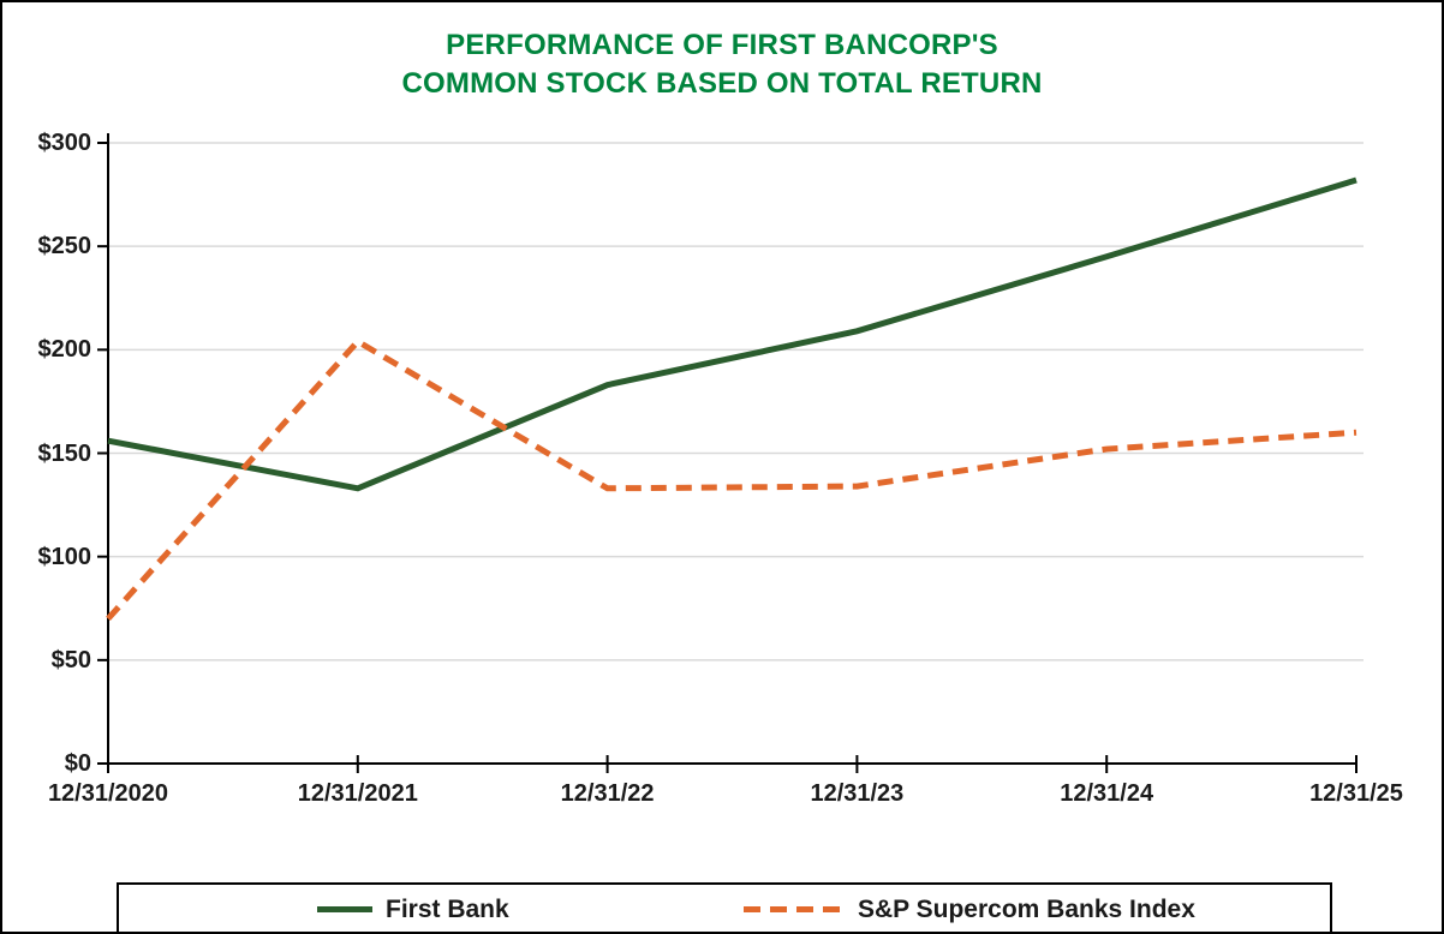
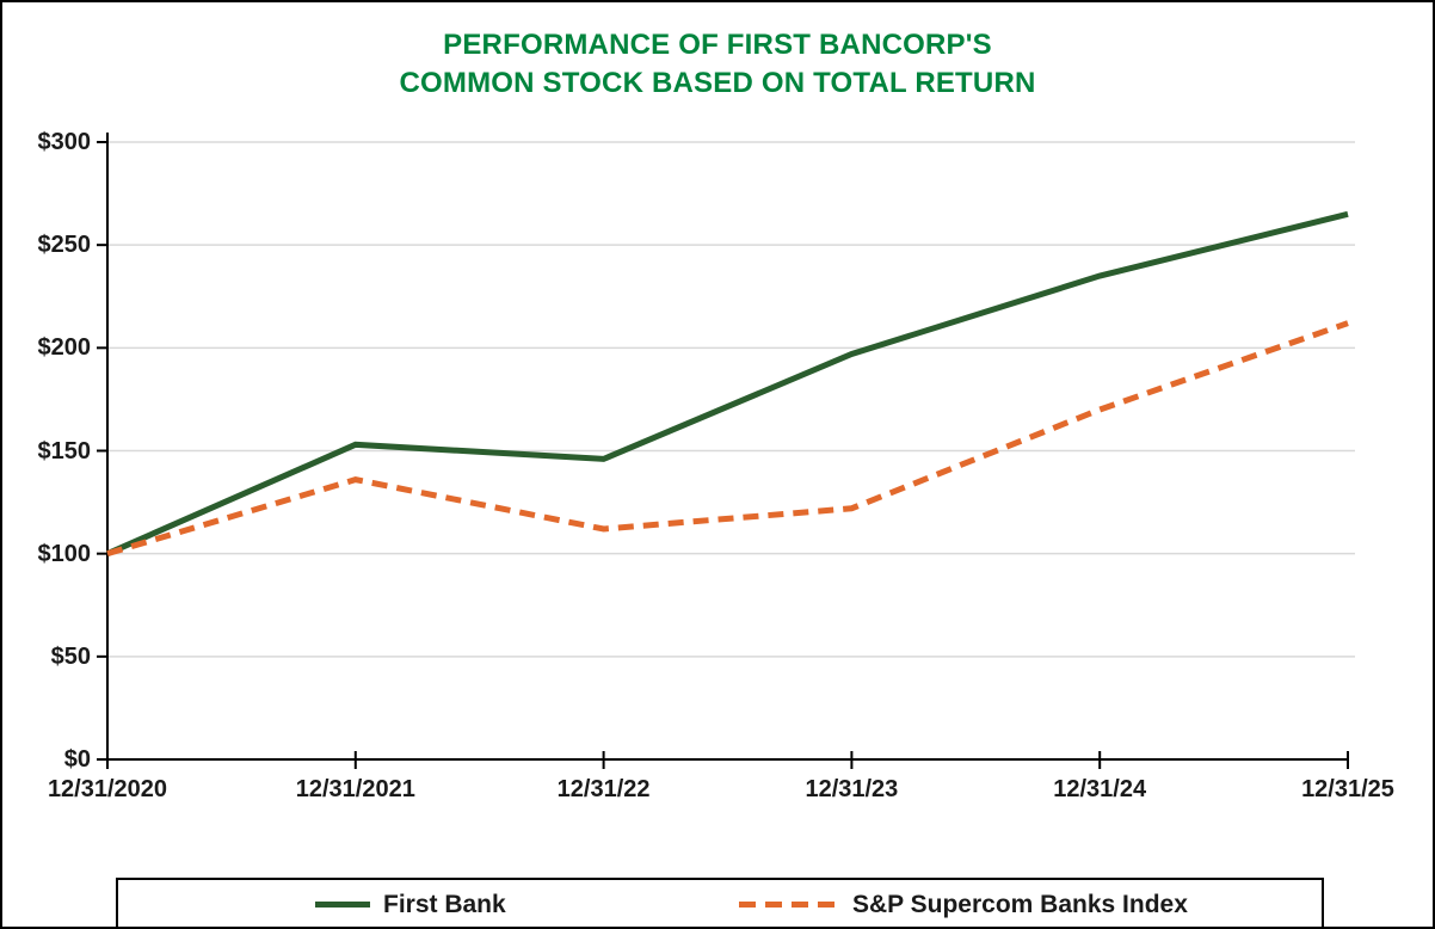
First Bank/12/31/2020: $156 -> $100
S&P Supercom Banks Index/12/31/2020: $70 -> $100
First Bank/12/31/2021: $133 -> $153
S&P Supercom Banks Index/12/31/2021: $204 -> $136
First Bank/12/31/22: $183 -> $146
S&P Supercom Banks Index/12/31/22: $133 -> $112
First Bank/12/31/23: $209 -> $197
S&P Supercom Banks Index/12/31/23: $134 -> $122
First Bank/12/31/24: $245 -> $235
S&P Supercom Banks Index/12/31/24: $152 -> $170
First Bank/12/31/25: $282 -> $265
S&P Supercom Banks Index/12/31/25: $160 -> $212
